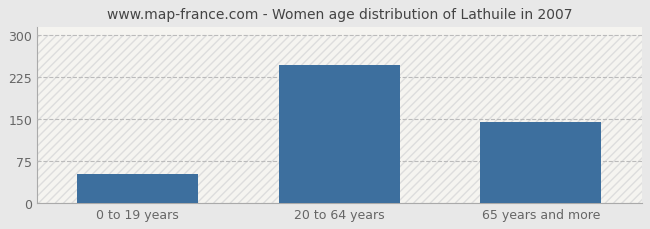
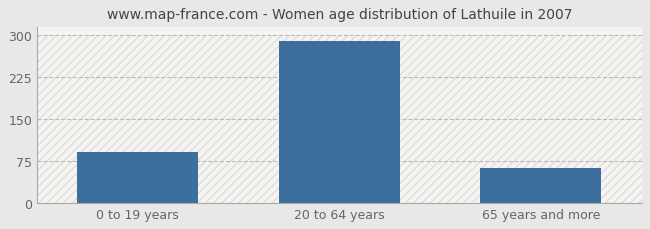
0 to 19 years: 52 -> 90
20 to 64 years: 246 -> 290
65 years and more: 144 -> 63
